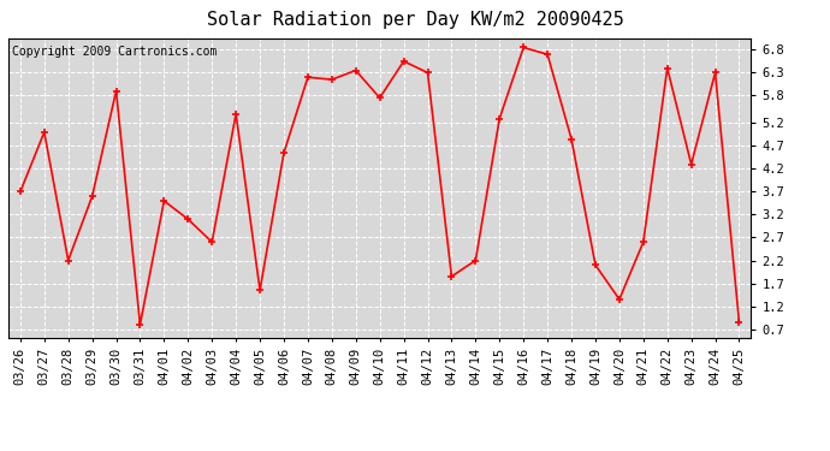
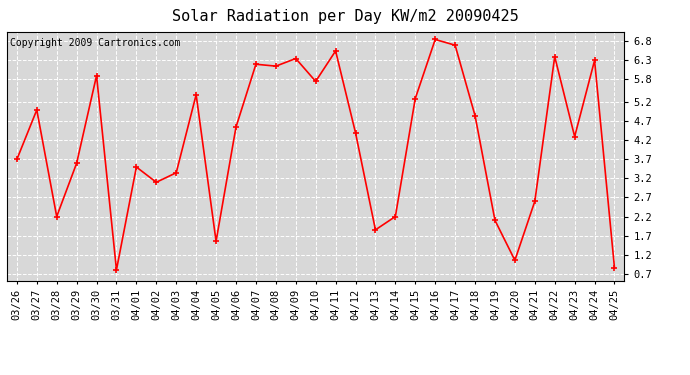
04/03: 2.60 -> 3.35
04/12: 6.30 -> 4.40
04/20: 1.35 -> 1.05
